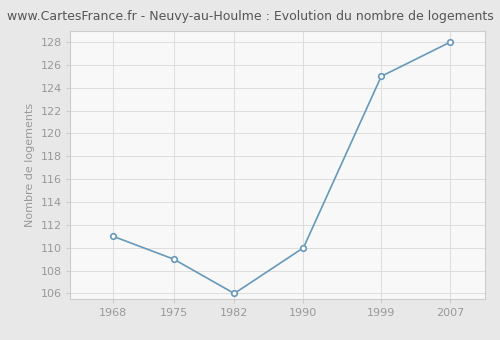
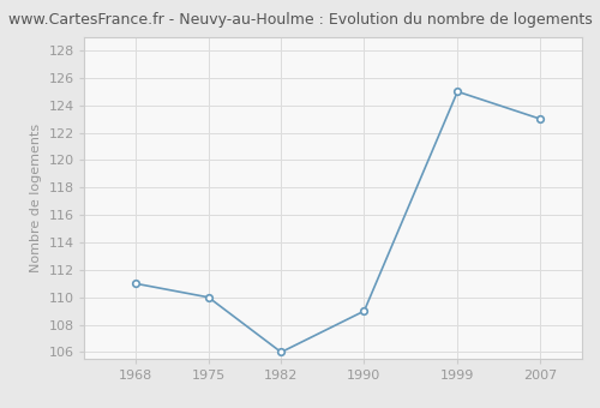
1975: 109 -> 110
1990: 110 -> 109
2007: 128 -> 123
